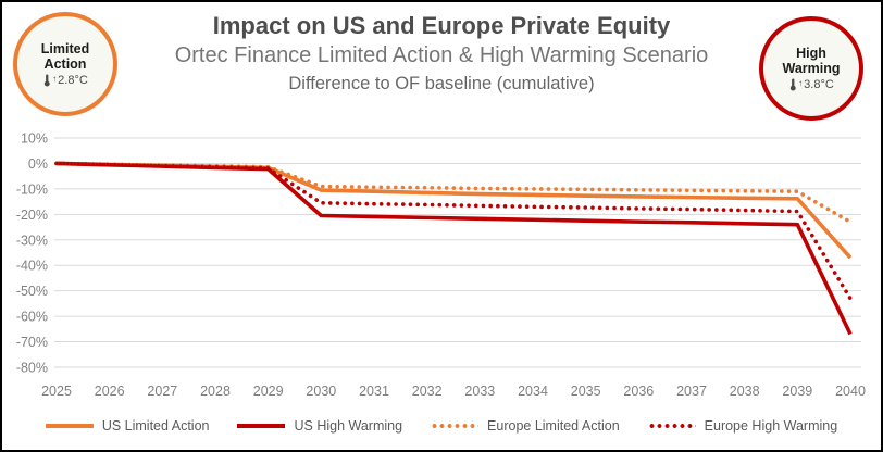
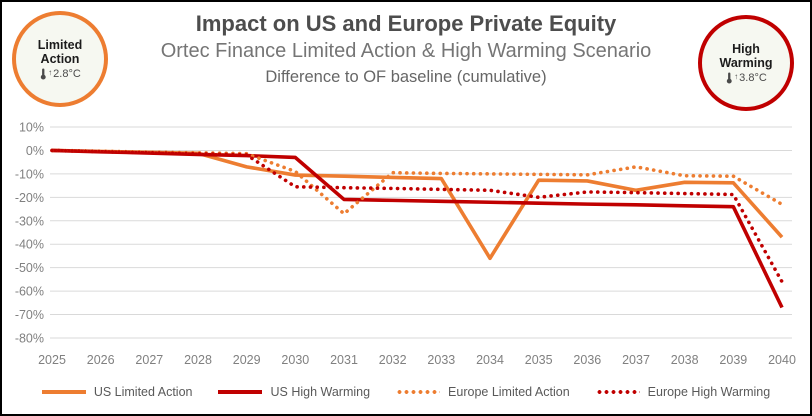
US Limited Action/2029: -2% -> -7%
US High Warming/2030: -20% -> -3%
Europe Limited Action/2031: -9% -> -27%
US Limited Action/2034: -12% -> -46%
Europe High Warming/2035: -17% -> -20%
US Limited Action/2037: -13% -> -17%
Europe Limited Action/2037: -11% -> -7%
Europe High Warming/2040: -53% -> -56%
